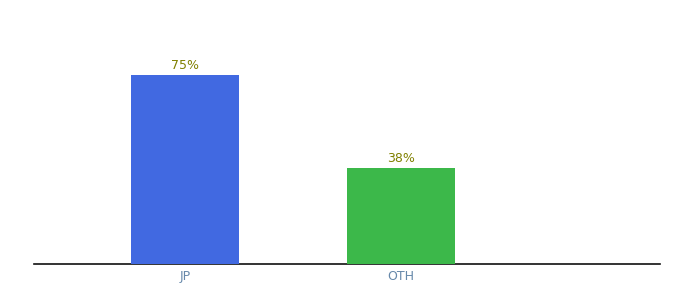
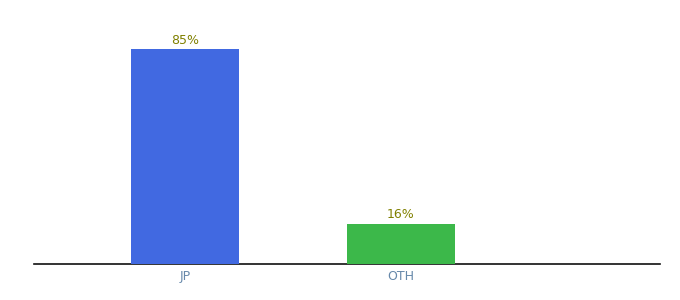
JP: 75% -> 85%
OTH: 38% -> 16%
